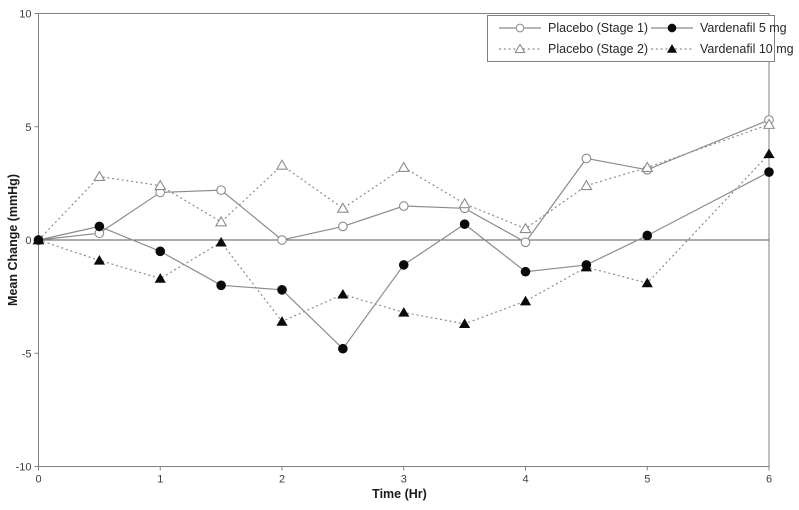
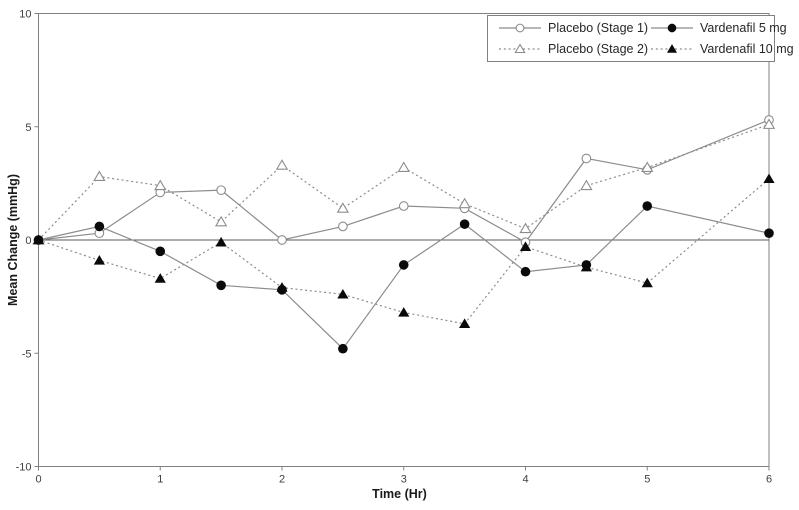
Vardenafil 10 mg/2: -3.6 -> -2.1
Vardenafil 10 mg/4: -2.7 -> -0.3
Vardenafil 5 mg/5: 0.2 -> 1.5
Vardenafil 5 mg/6: 3.0 -> 0.3
Vardenafil 10 mg/6: 3.8 -> 2.7
